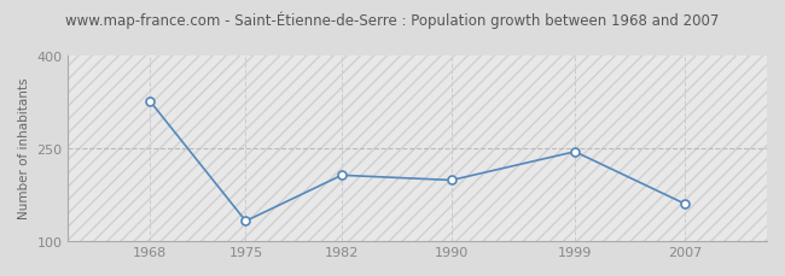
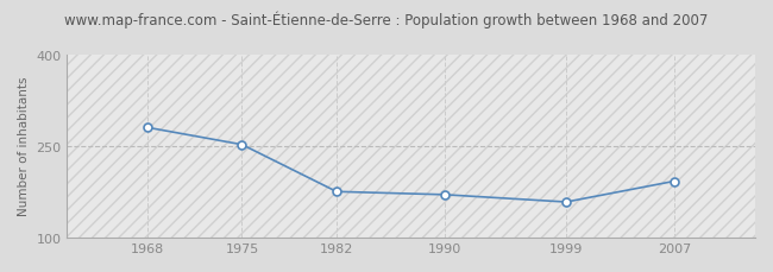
1968: 326 -> 280
1975: 132 -> 252
1982: 206 -> 175
1990: 198 -> 170
1999: 244 -> 158
2007: 160 -> 192
